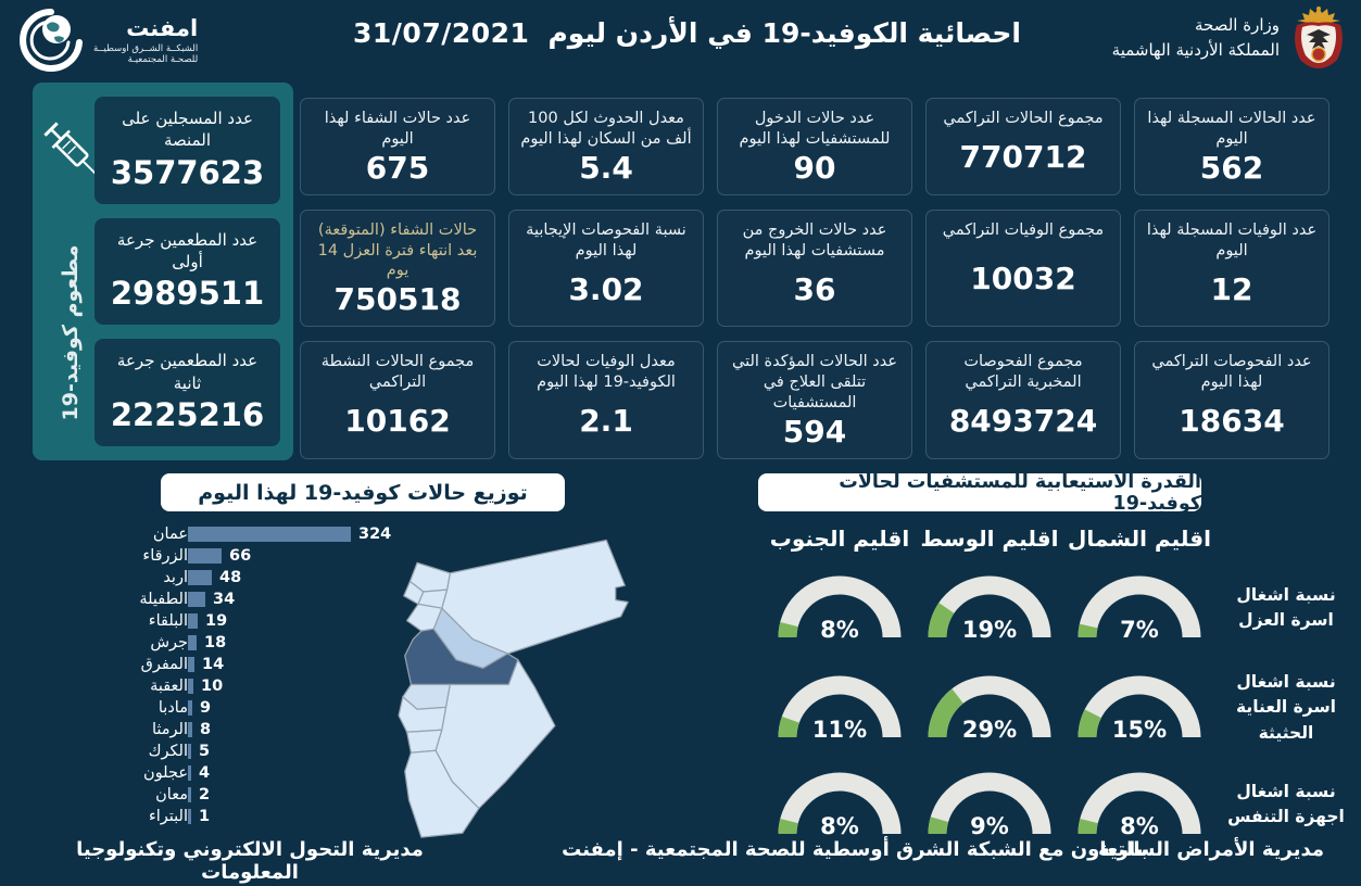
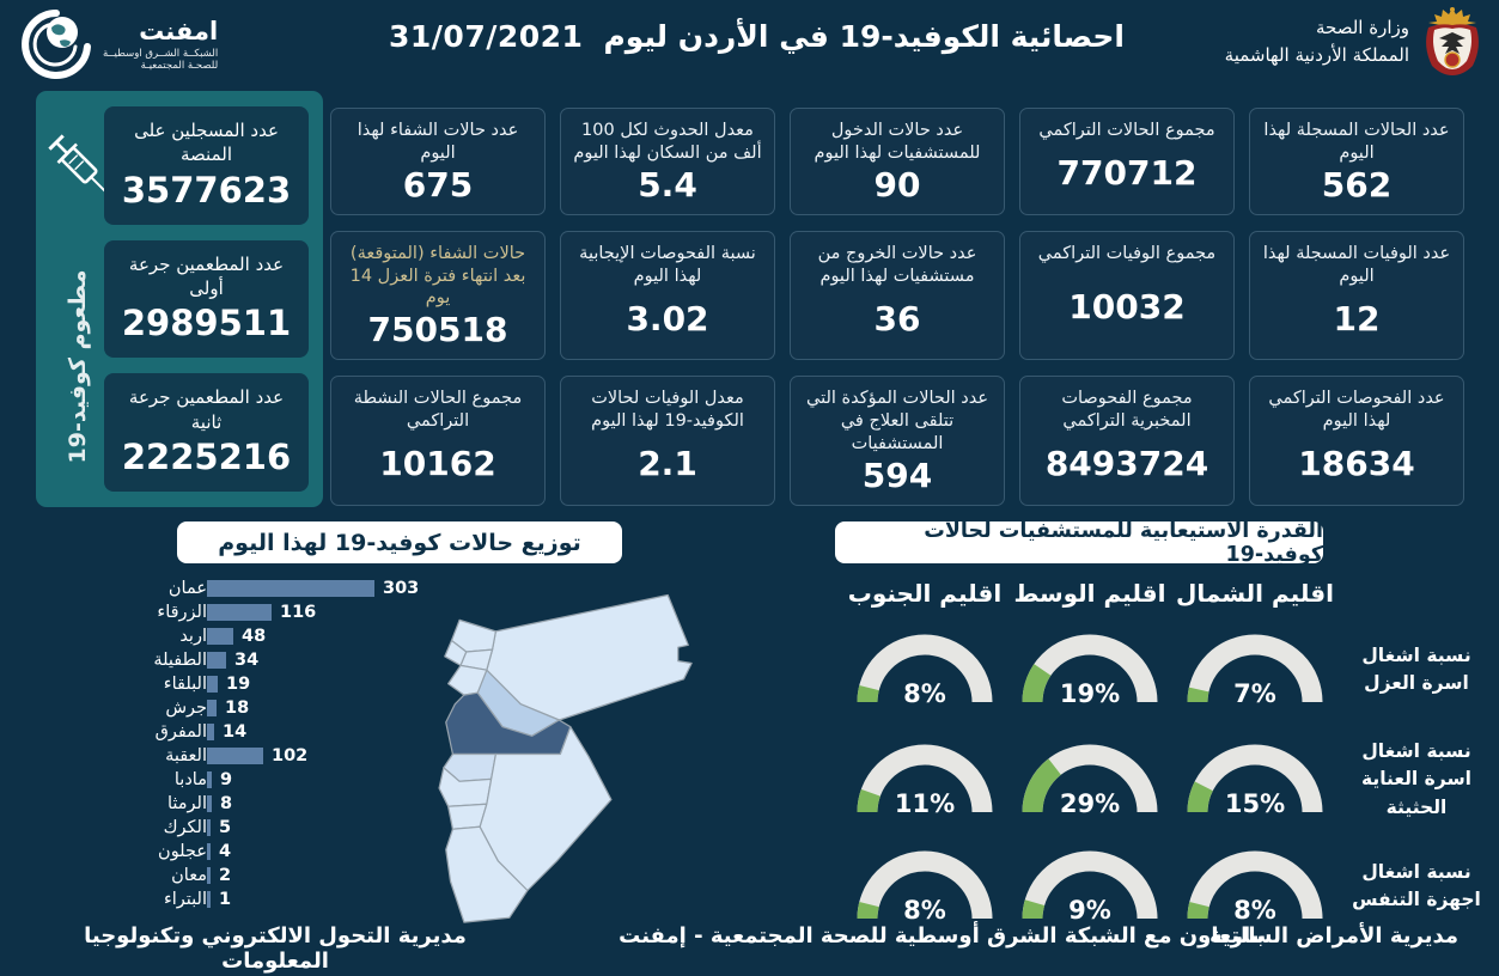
توزيع حالات كوفيد-19 لهذا اليوم/عمان: 324 -> 303
توزيع حالات كوفيد-19 لهذا اليوم/الزرقاء: 66 -> 116
توزيع حالات كوفيد-19 لهذا اليوم/العقبة: 10 -> 102
